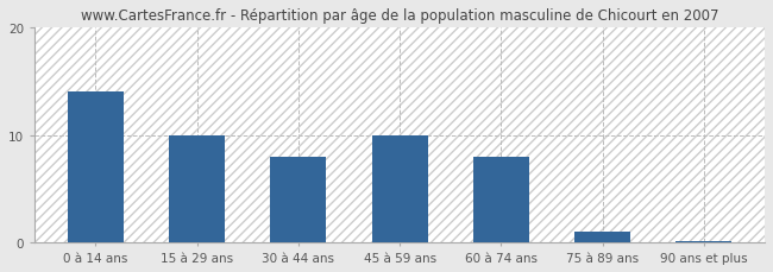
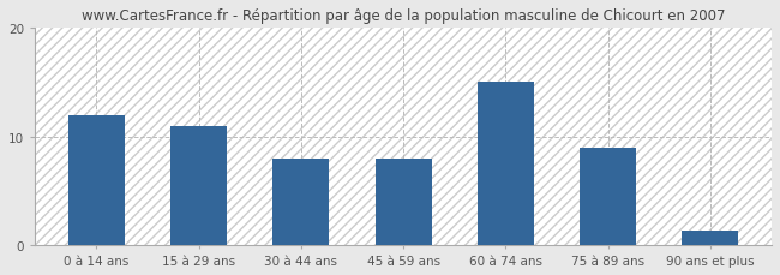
0 à 14 ans: 14.0 -> 12.0
15 à 29 ans: 10.0 -> 11.0
45 à 59 ans: 10.0 -> 8.0
60 à 74 ans: 8.0 -> 15.0
75 à 89 ans: 1.0 -> 9.0
90 ans et plus: 0.1 -> 1.4
